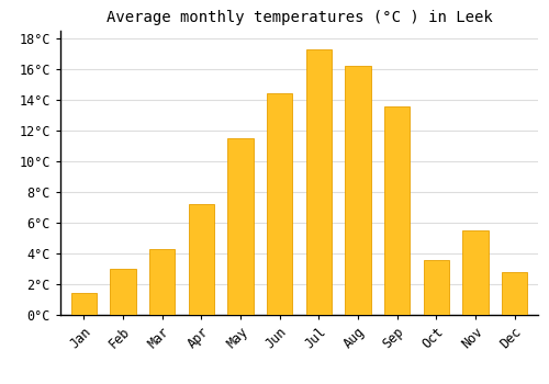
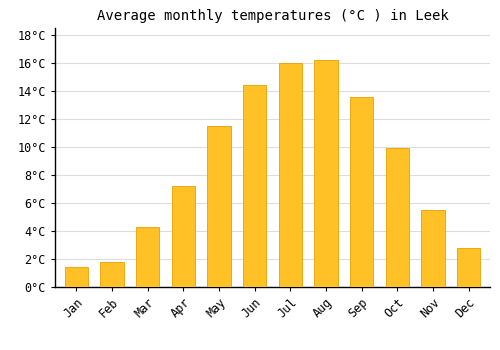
Feb: 3.0°C -> 1.8°C
Jul: 17.3°C -> 16.0°C
Oct: 3.6°C -> 9.9°C
